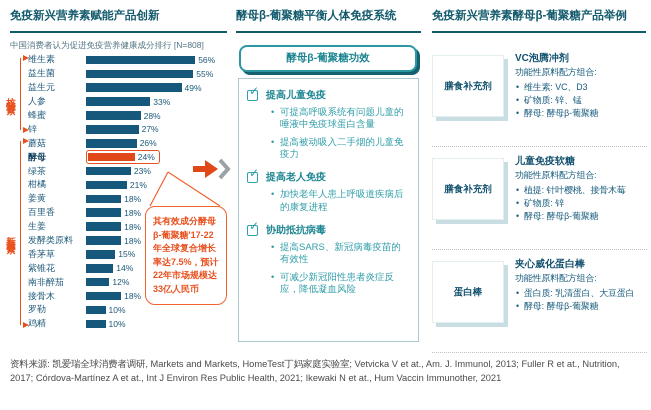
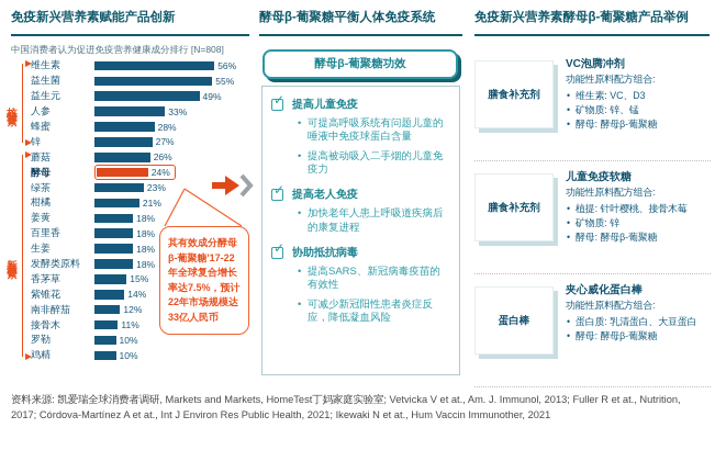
接骨木: 18% -> 11%
